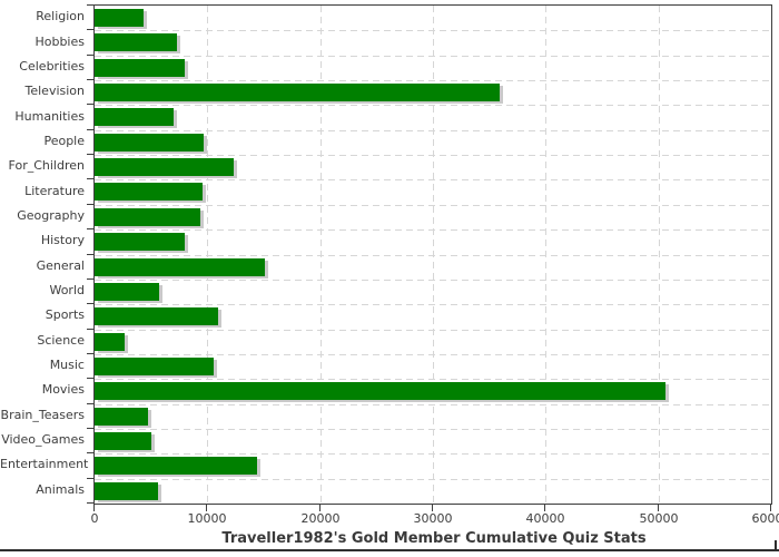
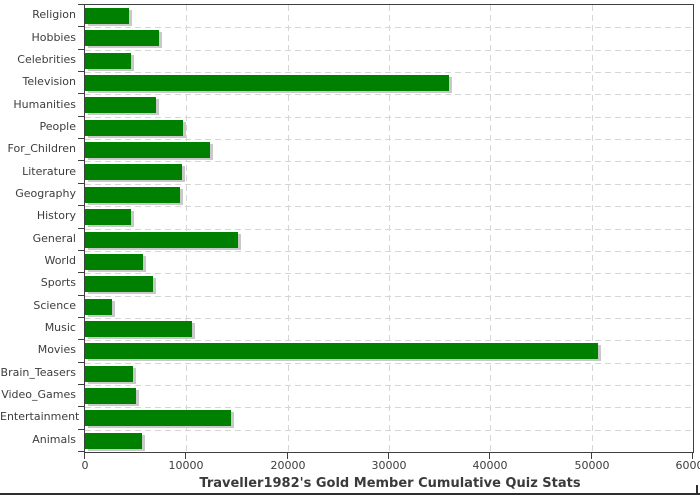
Celebrities: 8000 -> 4000
History: 8000 -> 4000
Sports: 11000 -> 7000
